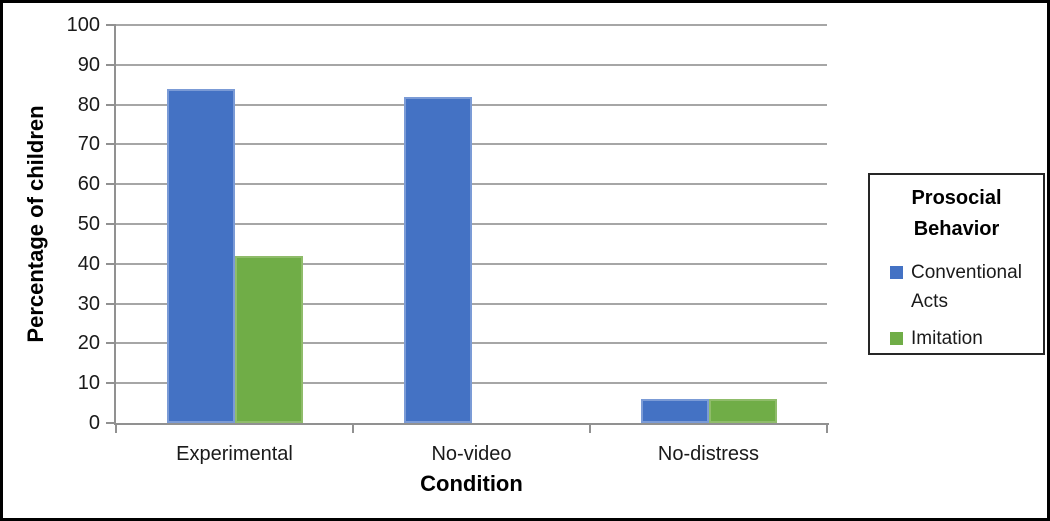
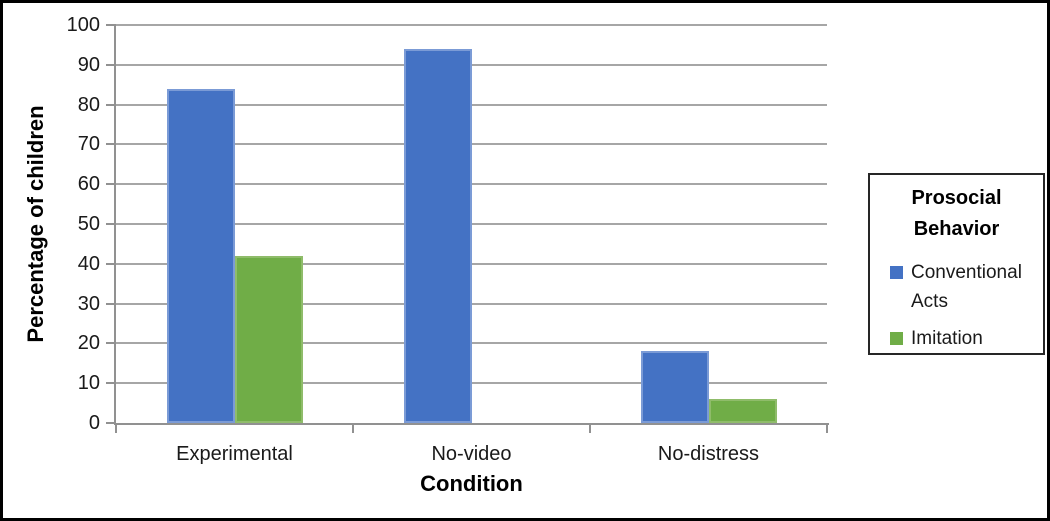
Conventional Acts/No-video: 82 -> 94
Conventional Acts/No-distress: 6 -> 18
